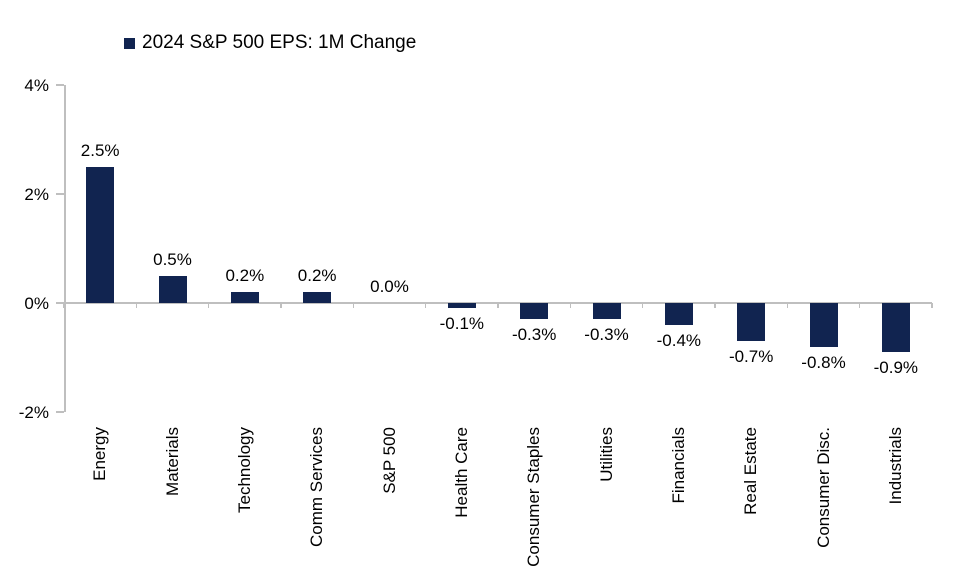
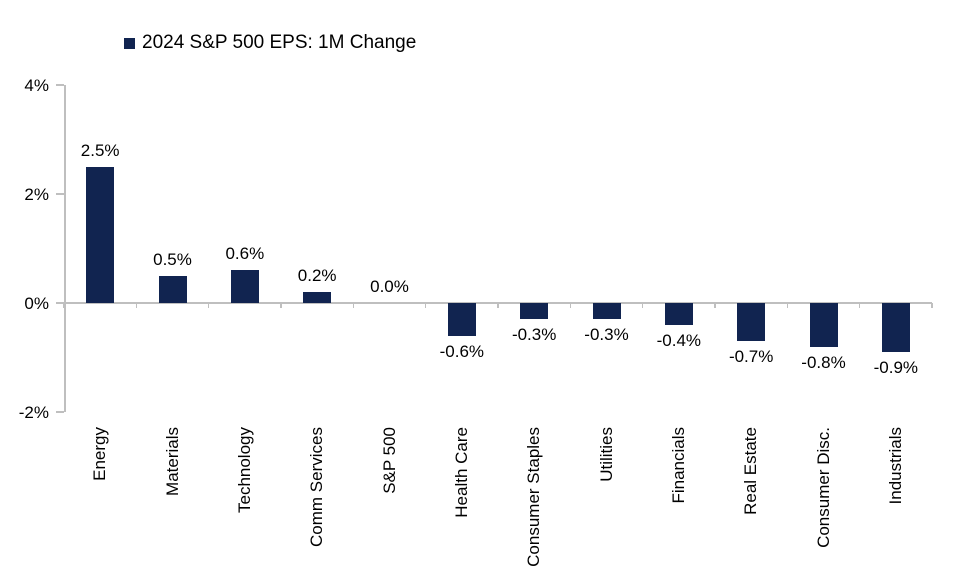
Technology: 0.2% -> 0.6%
Health Care: -0.1% -> -0.6%
